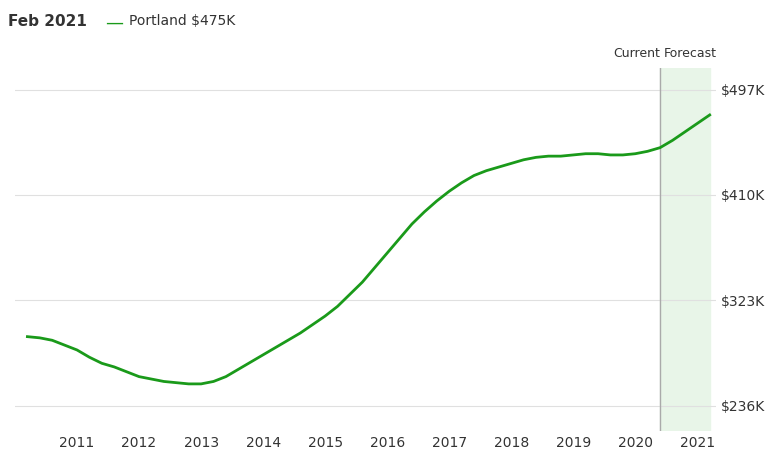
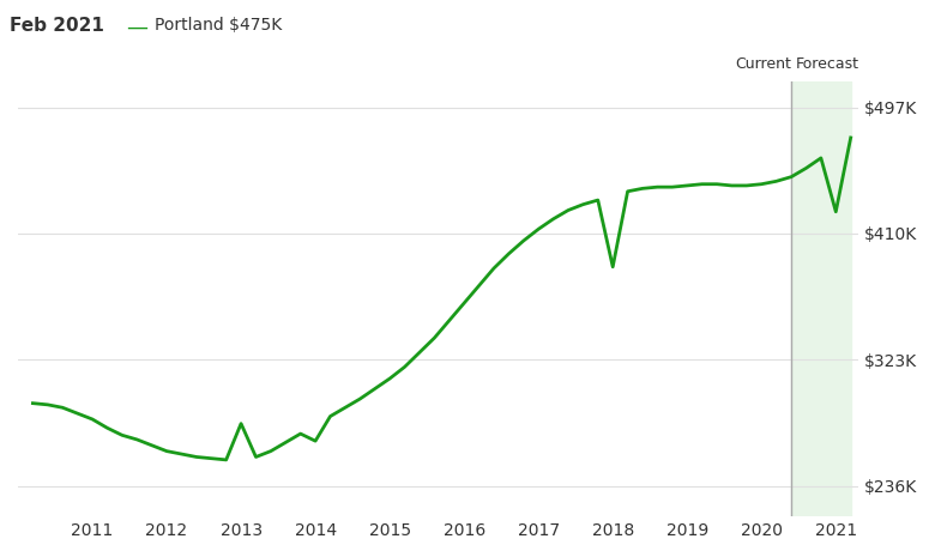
2013: $254K -> $279K
2014: $278K -> $267K
2018: $436K -> $387K
2021: $469K -> $425K
